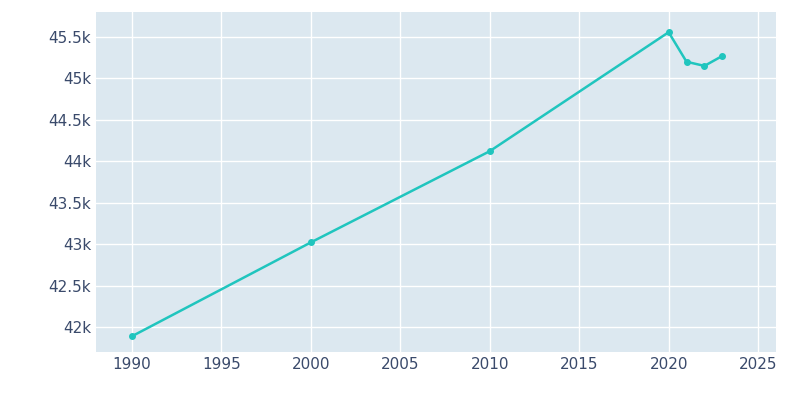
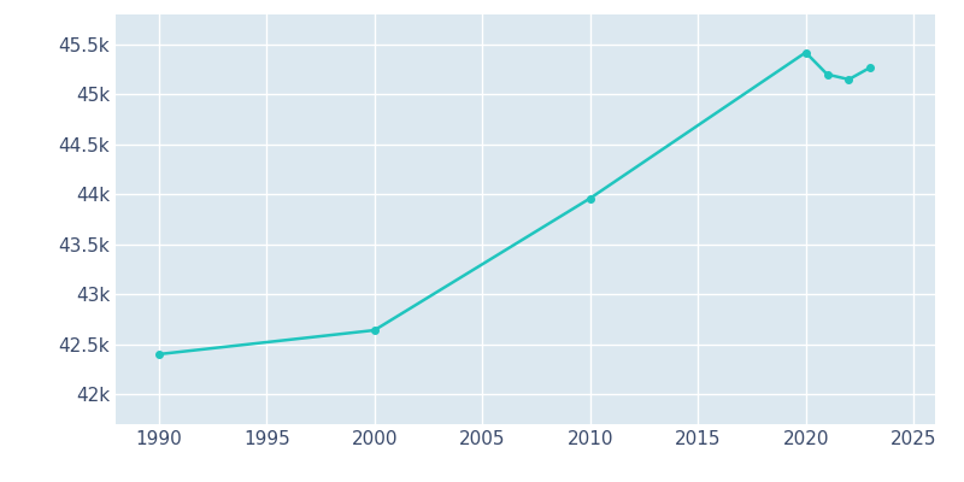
1990: 41.89k -> 42.40k
2000: 43.02k -> 42.64k
2010: 44.12k -> 43.96k
2020: 45.56k -> 45.42k
